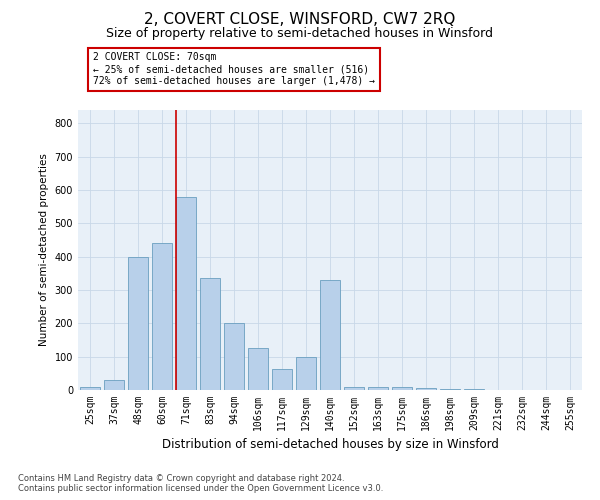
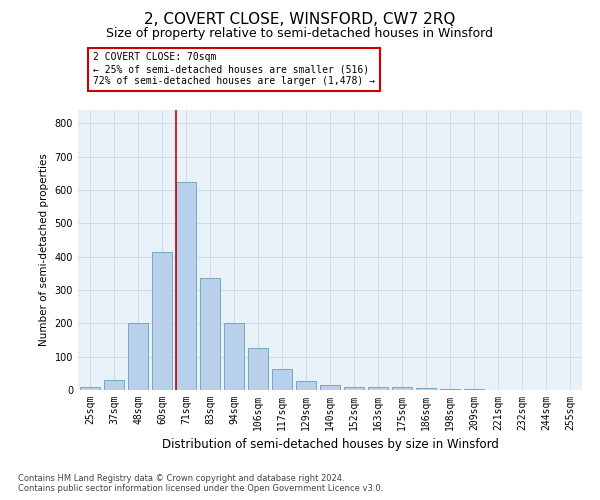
48sqm: 400 -> 200
60sqm: 440 -> 415
71sqm: 580 -> 625
129sqm: 100 -> 28
140sqm: 330 -> 15
